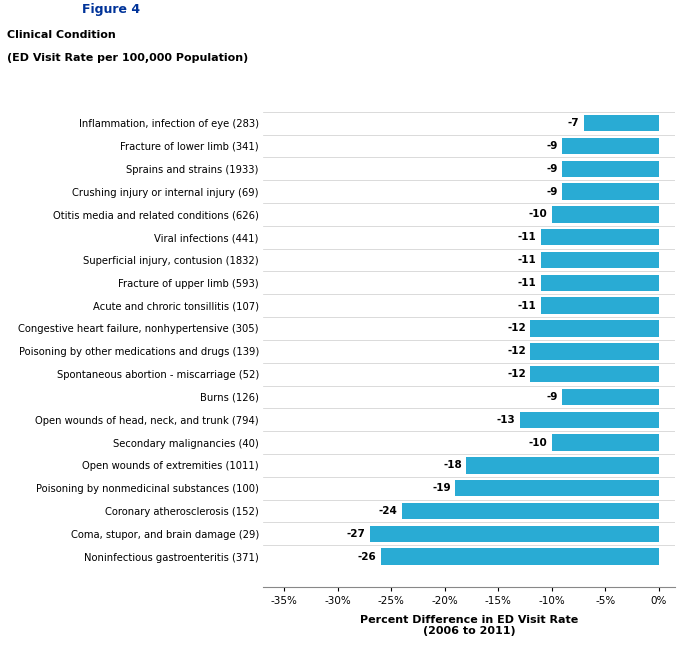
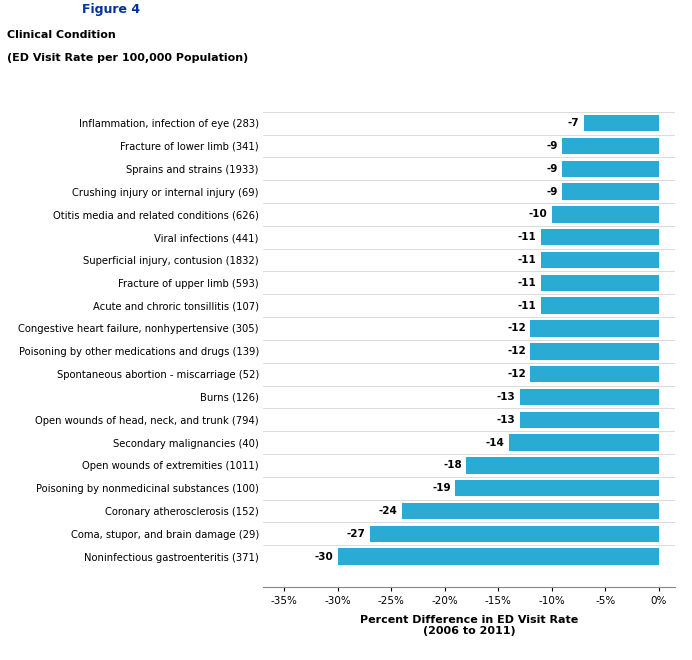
Burns (126): -9 -> -13
Secondary malignancies (40): -10 -> -14
Noninfectious gastroenteritis (371): -26 -> -30
